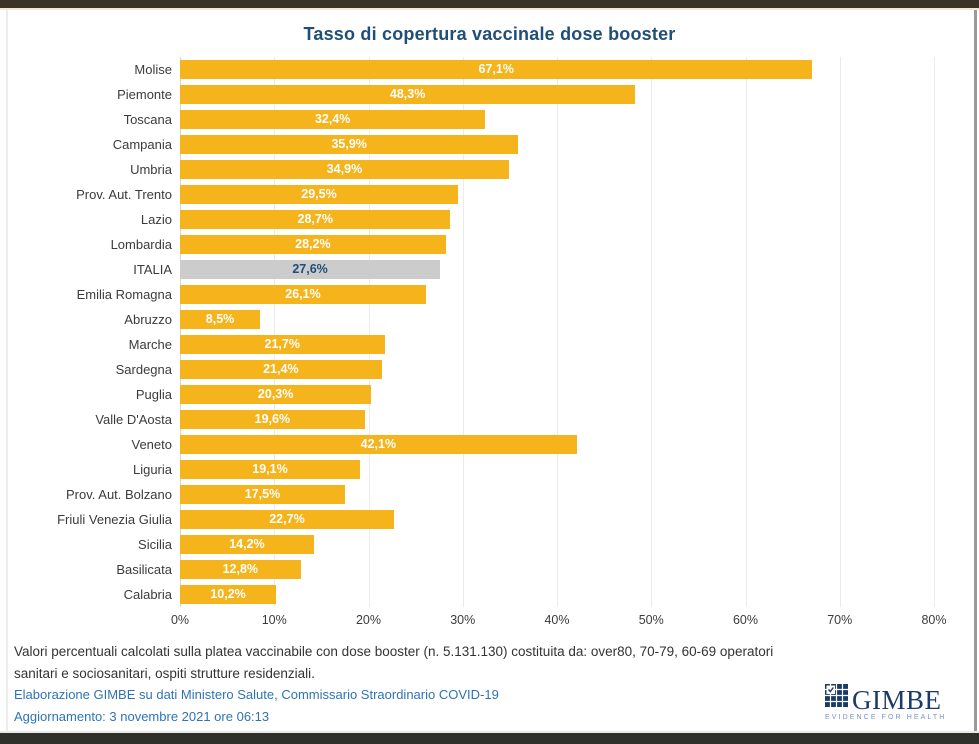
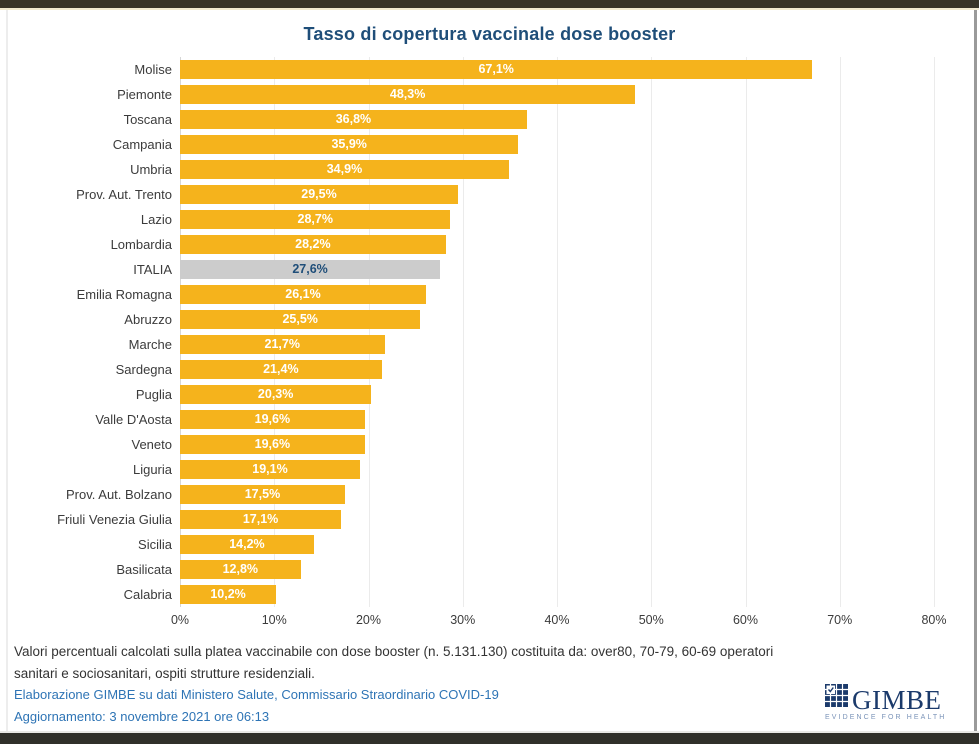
Toscana: 32,4% -> 36,8%
Abruzzo: 8,5% -> 25,5%
Veneto: 42,1% -> 19,6%
Friuli Venezia Giulia: 22,7% -> 17,1%
